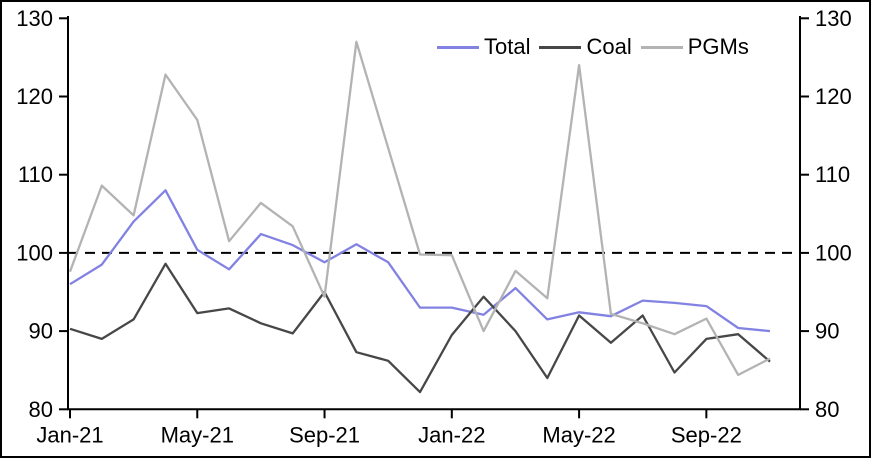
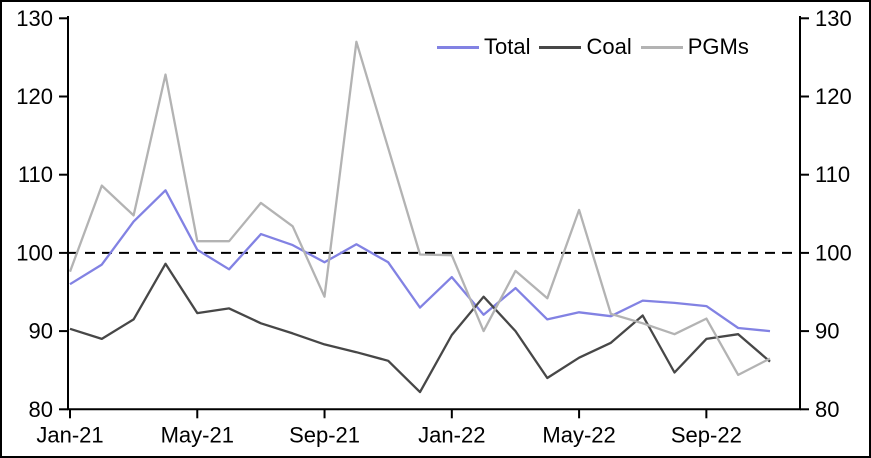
PGMs/May-21: 117 -> 102
Coal/Sep-21: 95 -> 88
Total/Jan-22: 93 -> 97
Coal/May-22: 92 -> 87
PGMs/May-22: 124 -> 106
